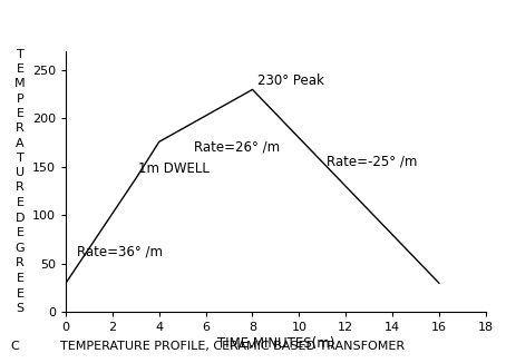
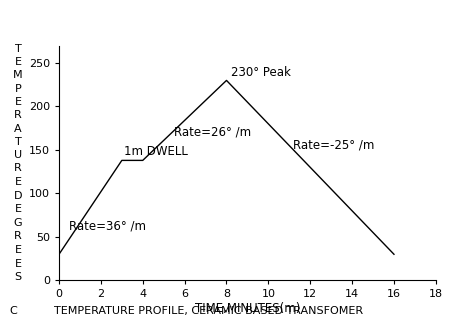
4: 176 -> 138
